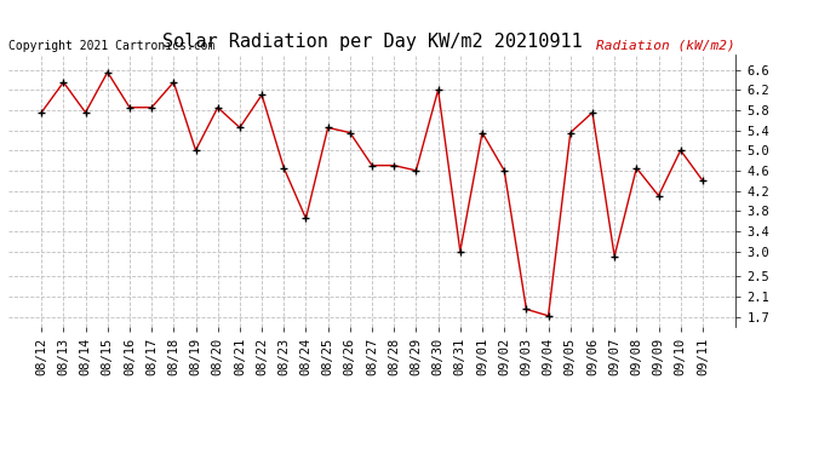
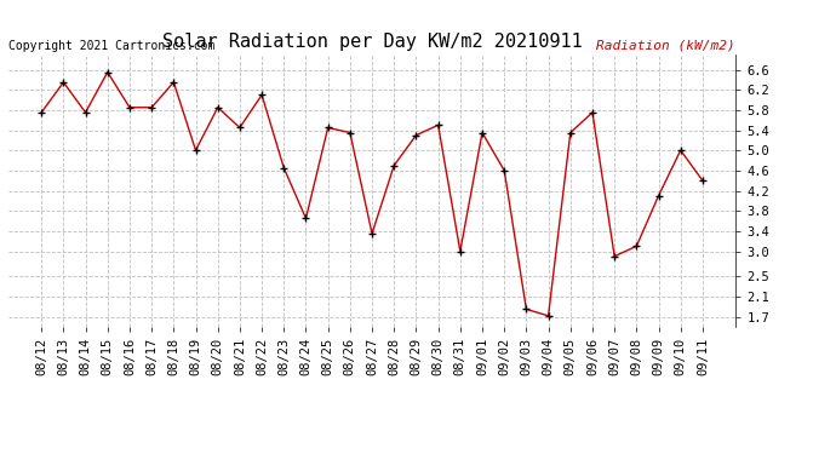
08/27: 4.70 -> 3.35
08/29: 4.60 -> 5.30
08/30: 6.20 -> 5.50
09/08: 4.65 -> 3.10
